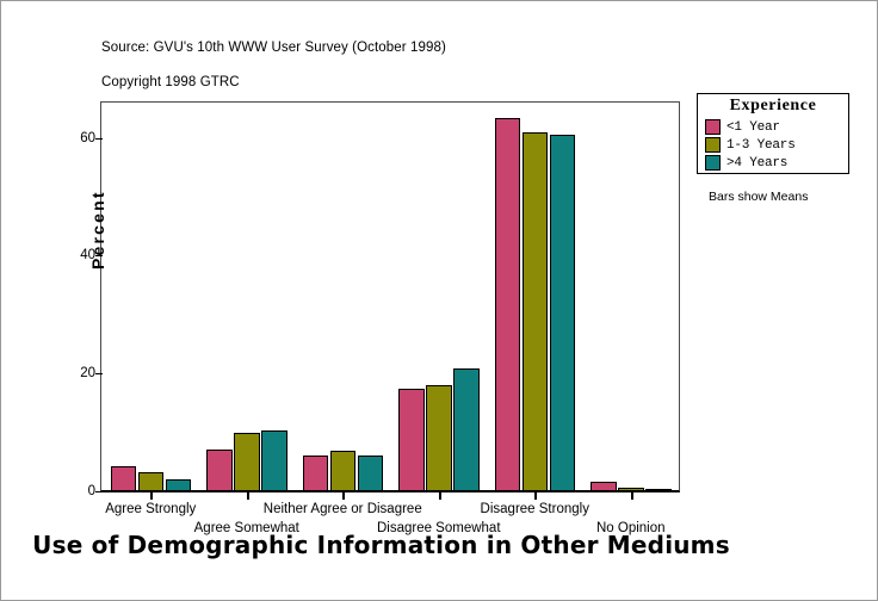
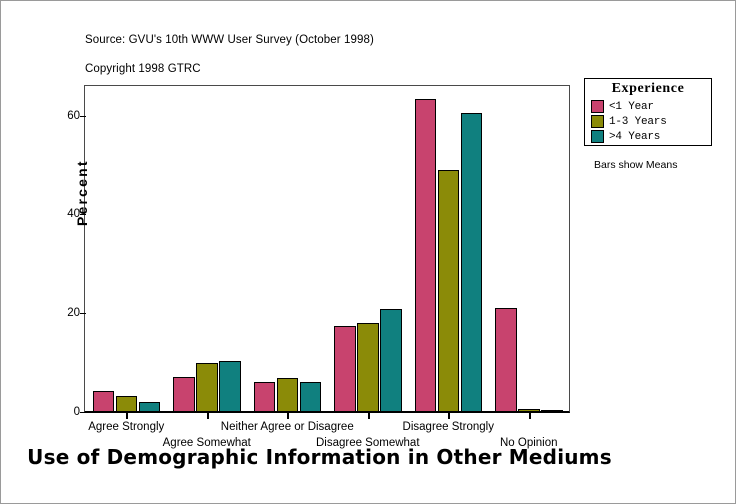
1-3 Years/Disagree Strongly: 61 -> 49
<1 Year/No Opinion: 2 -> 21
